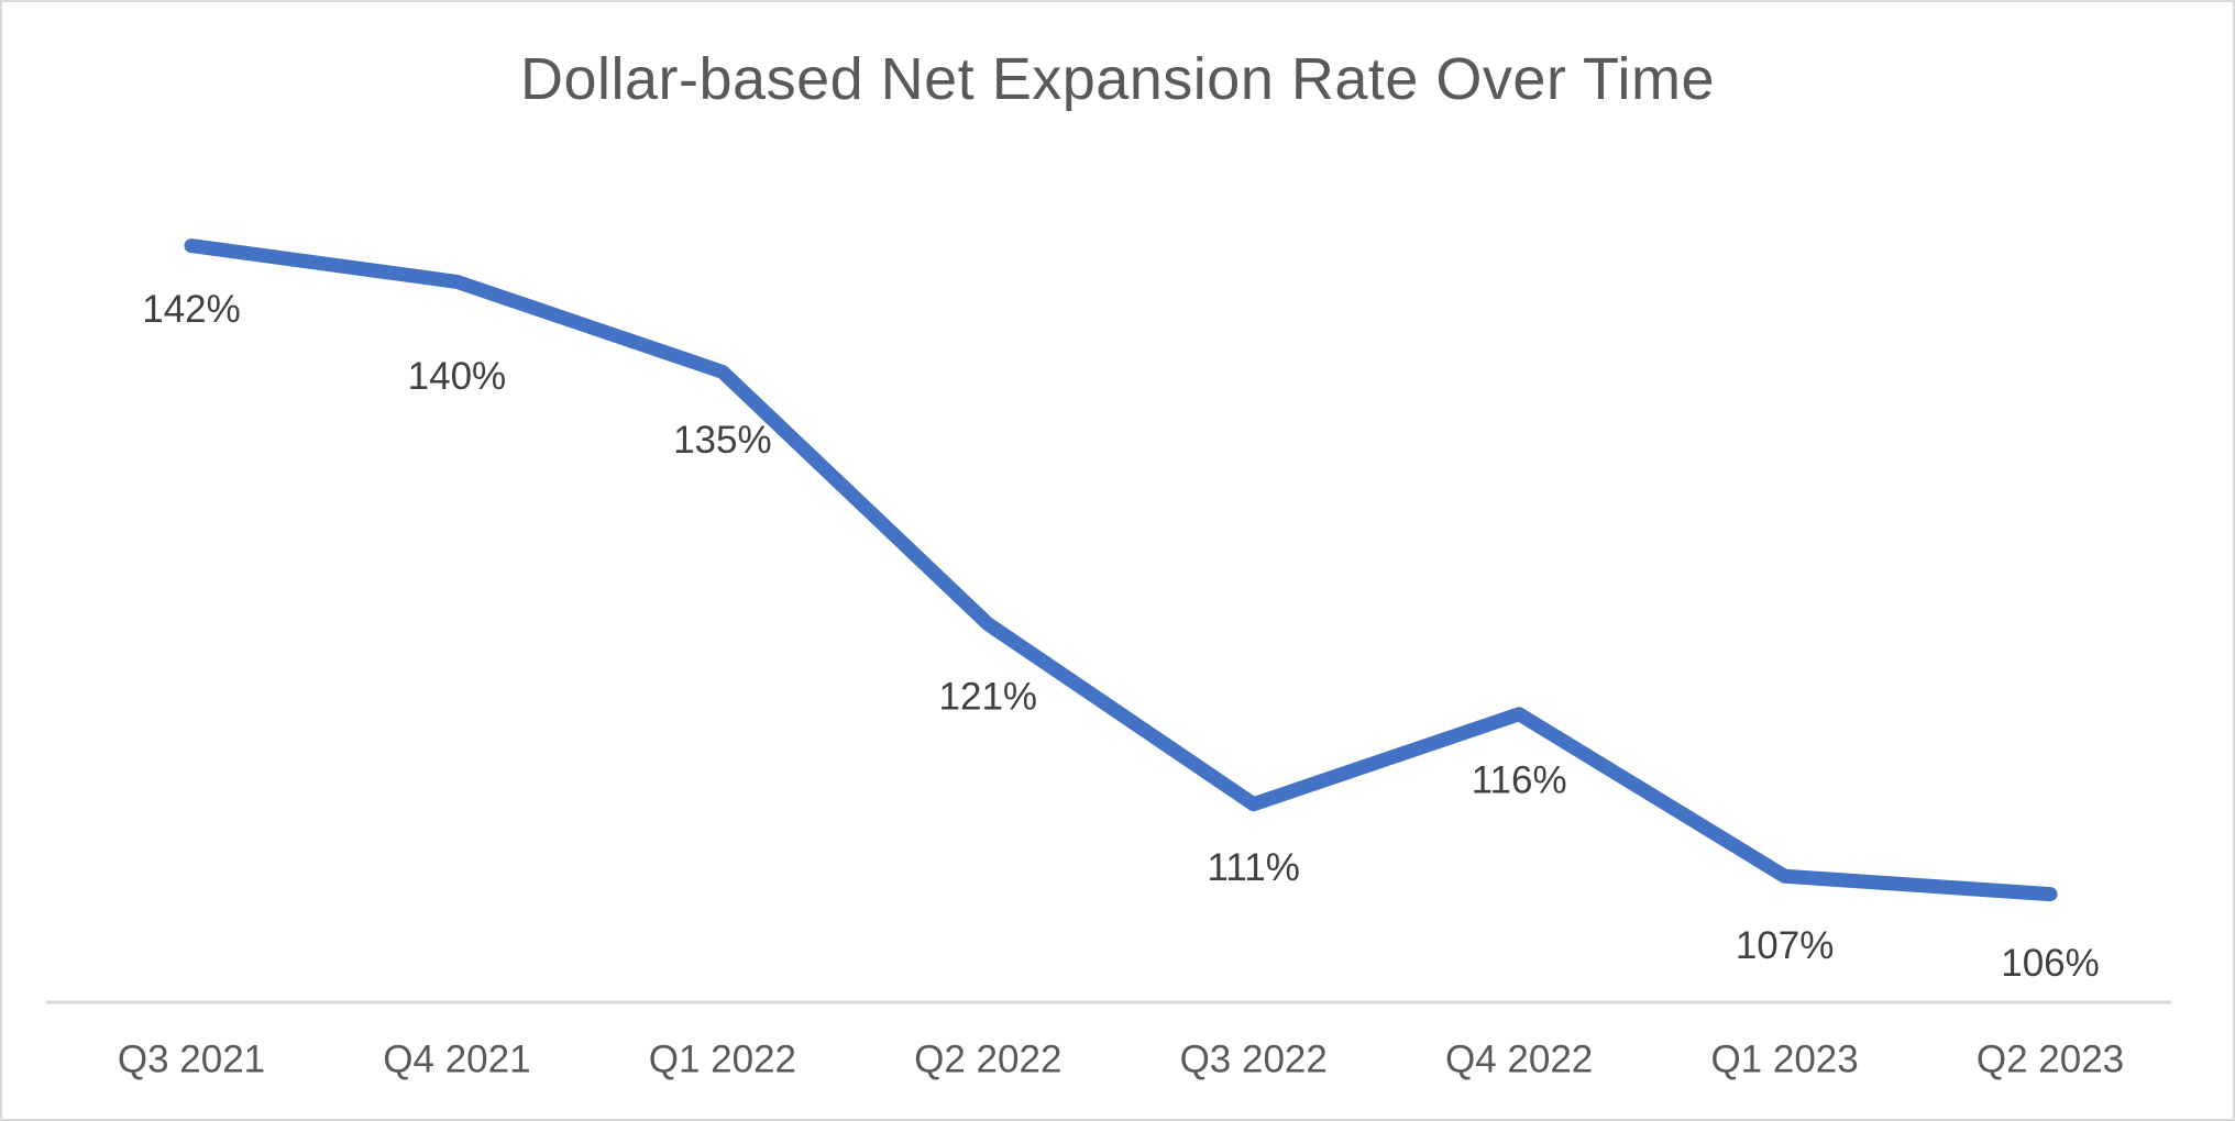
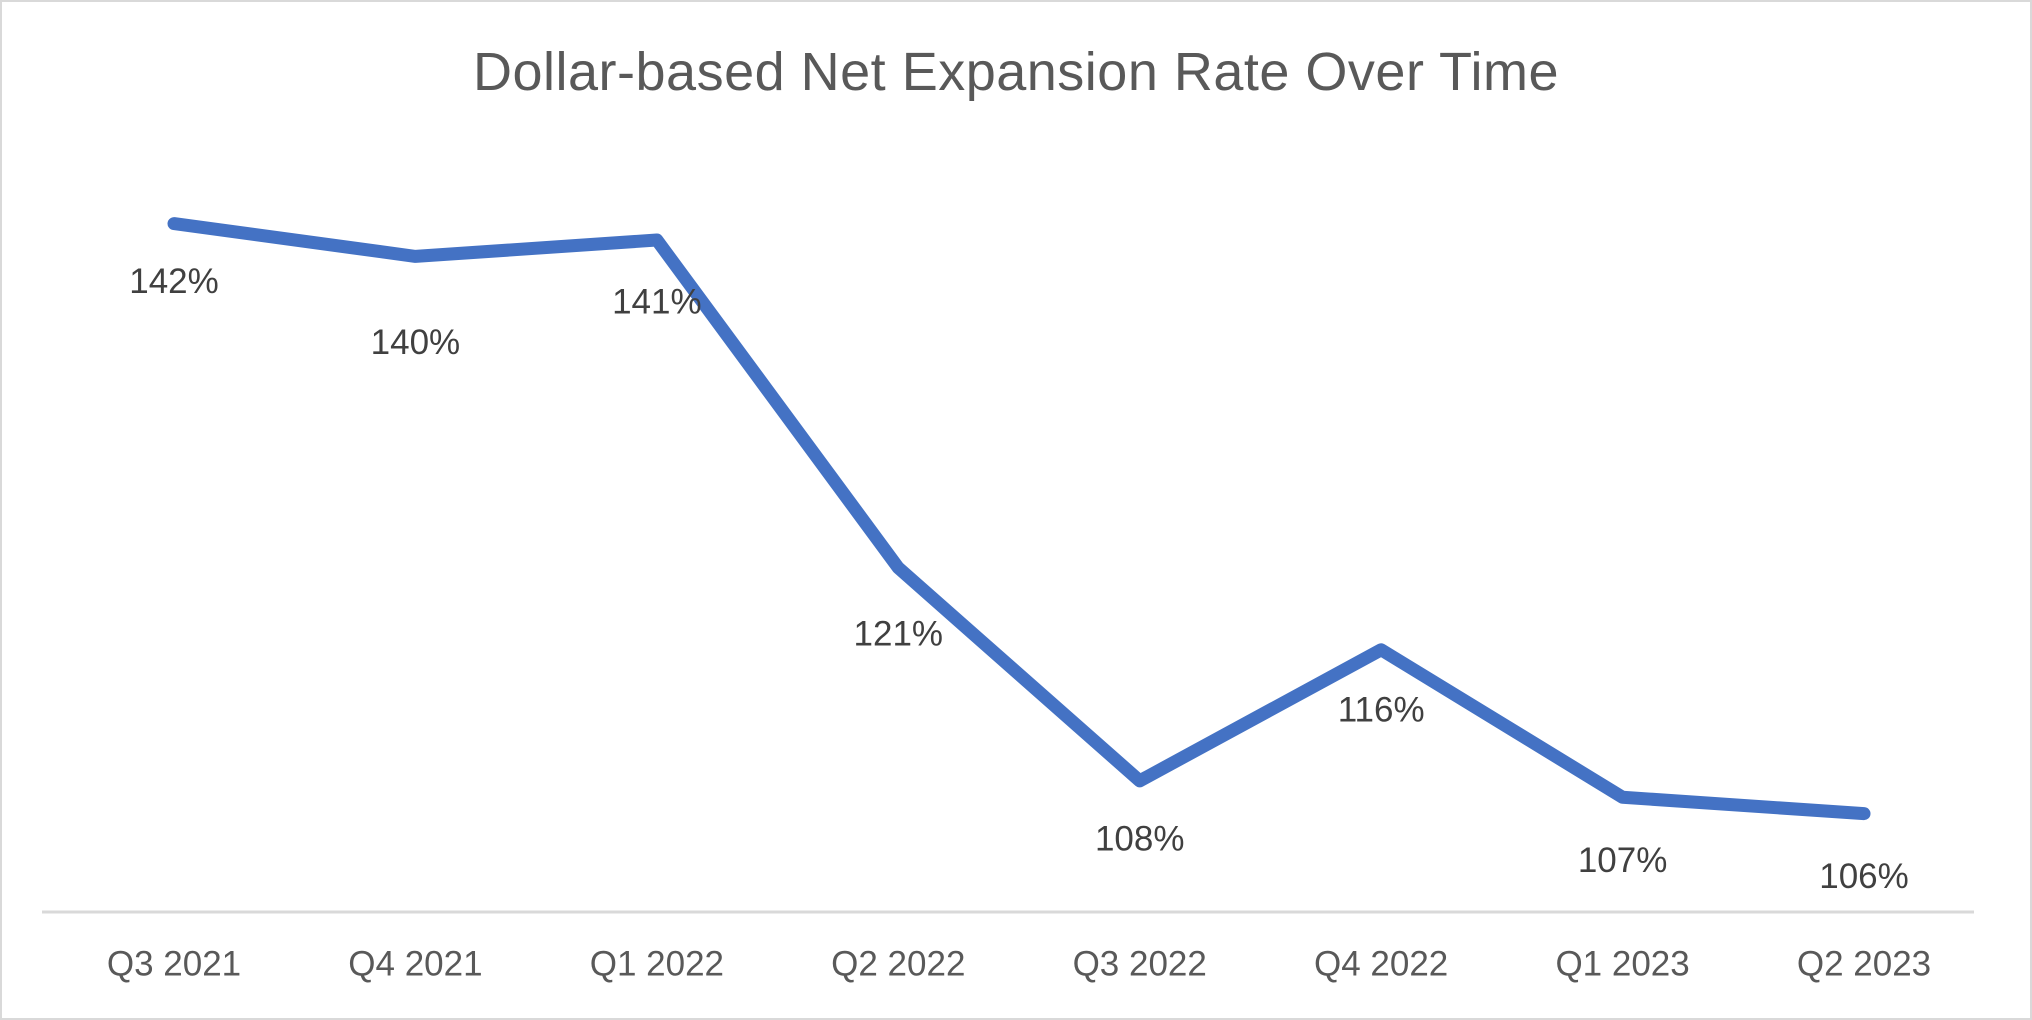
Q1 2022: 135% -> 141%
Q3 2022: 111% -> 108%
